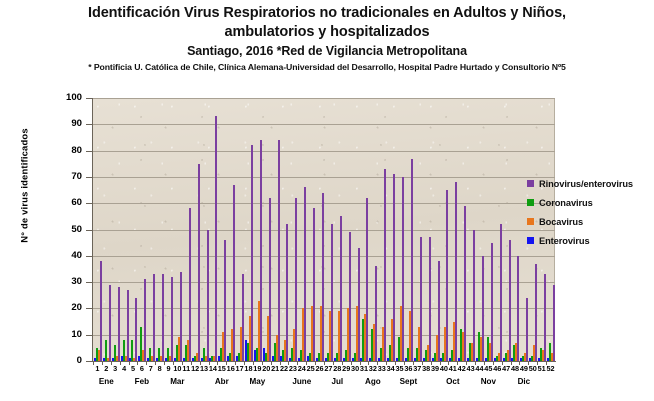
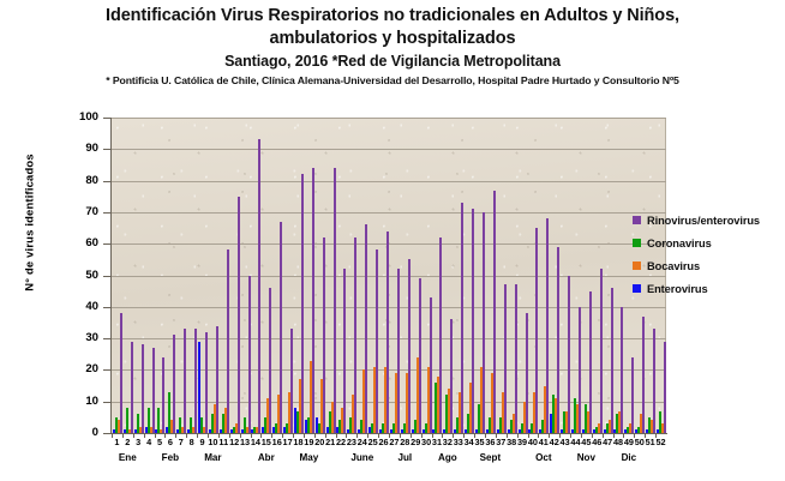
Enterovirus/9: 1 -> 29
Bocavirus/29: 20 -> 24
Enterovirus/42: 1 -> 6
